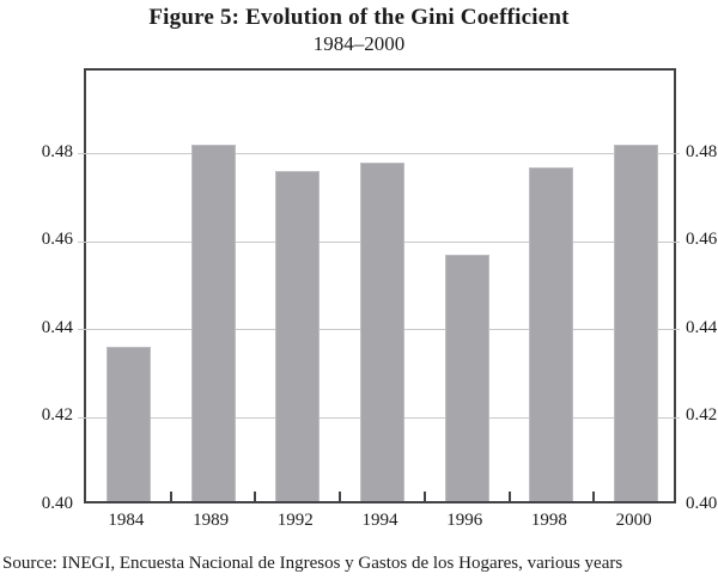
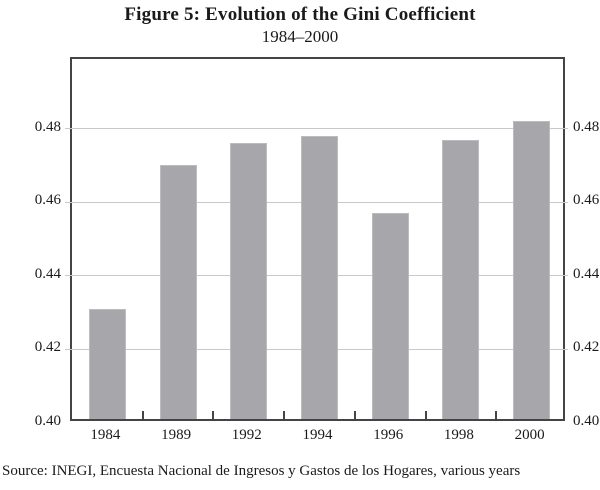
1984: 0.435 -> 0.430
1989: 0.481 -> 0.469
